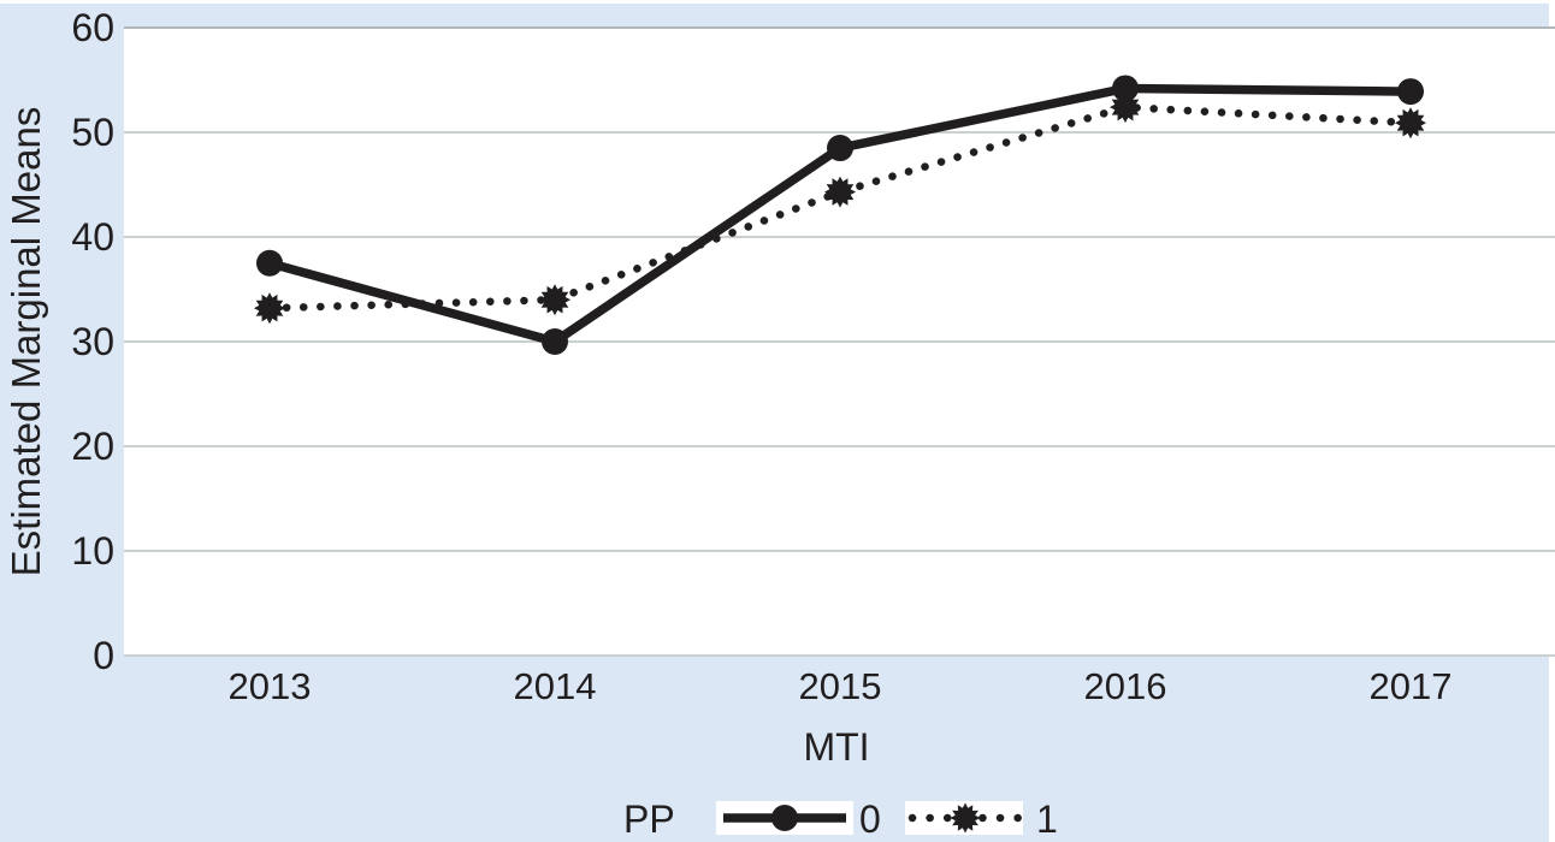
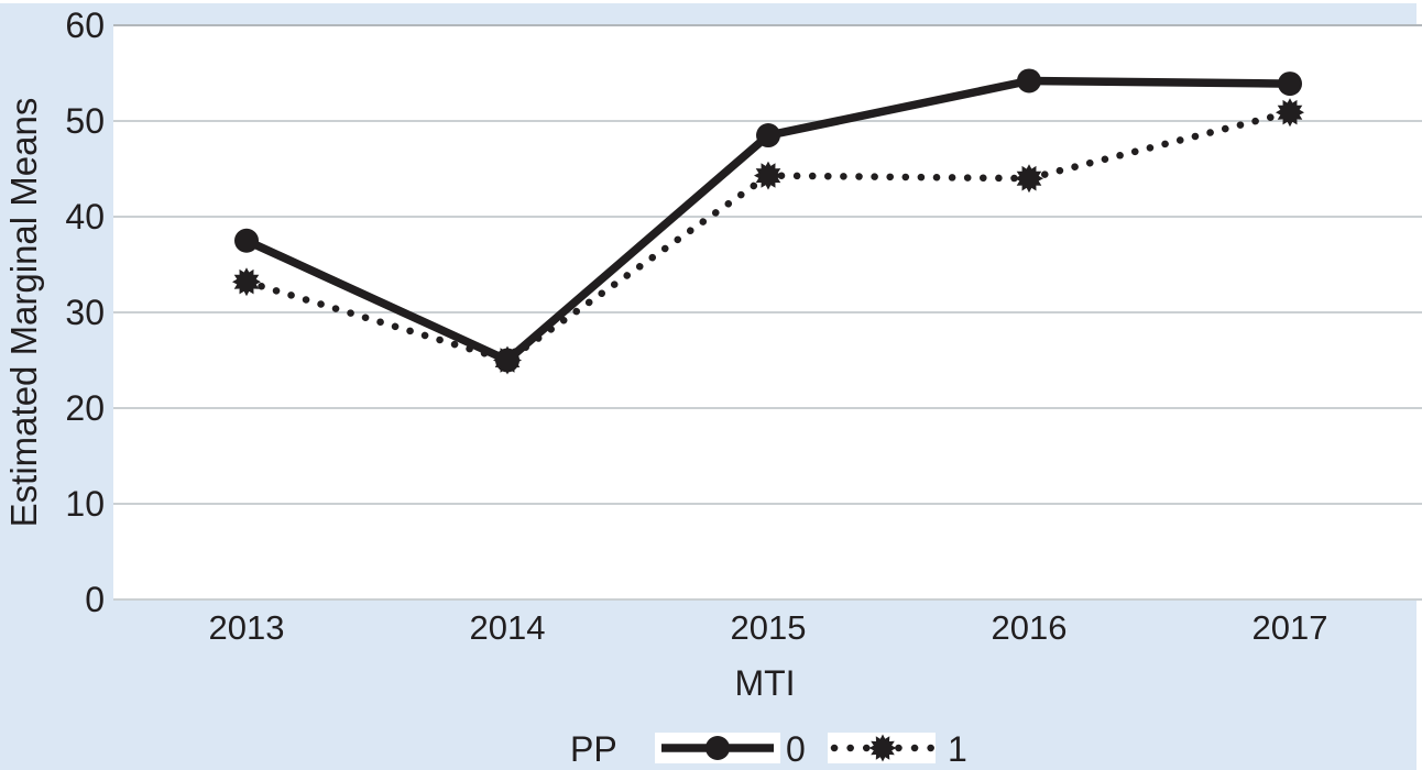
0/2014: 30 -> 25
1/2014: 34 -> 25
1/2016: 52 -> 44
